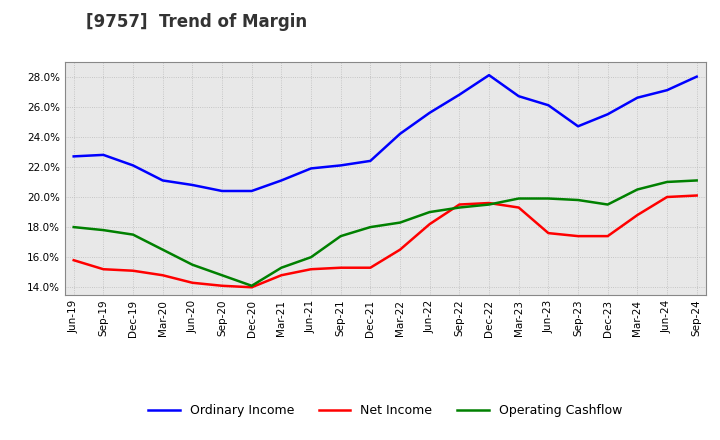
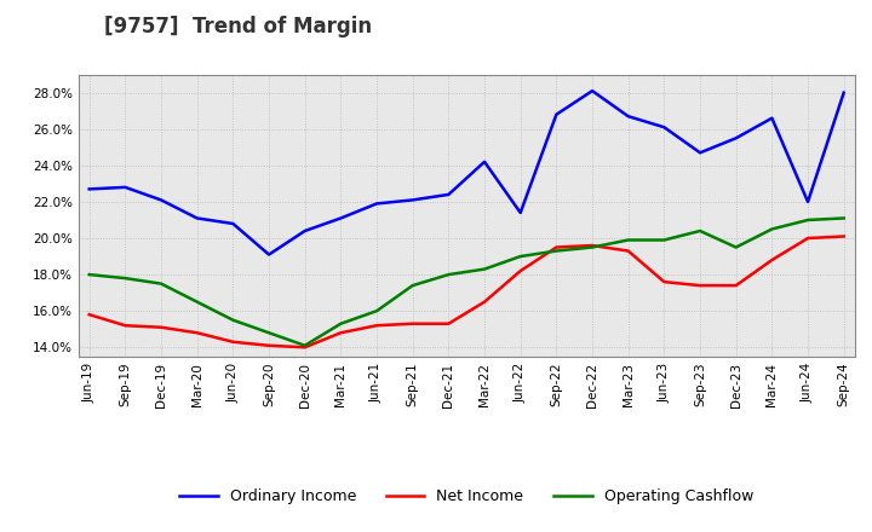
Ordinary Income/Sep-20: 20.4% -> 19.1%
Ordinary Income/Jun-22: 25.6% -> 21.4%
Operating Cashflow/Sep-23: 19.8% -> 20.4%
Ordinary Income/Jun-24: 27.1% -> 22.0%
